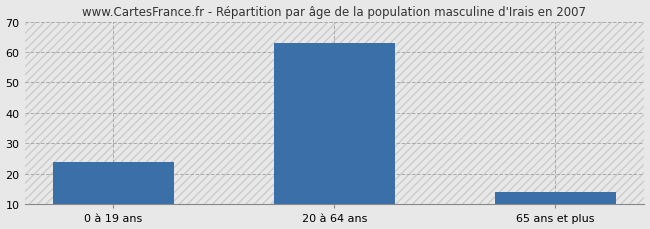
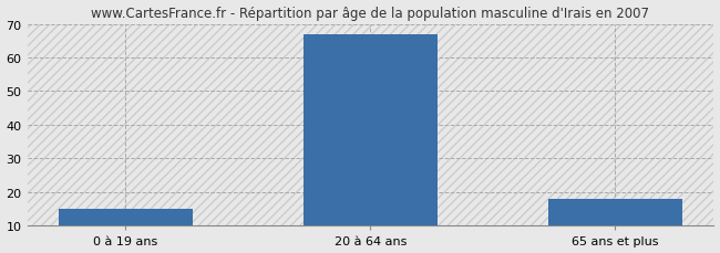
0 à 19 ans: 24 -> 15
20 à 64 ans: 63 -> 67
65 ans et plus: 14 -> 18
